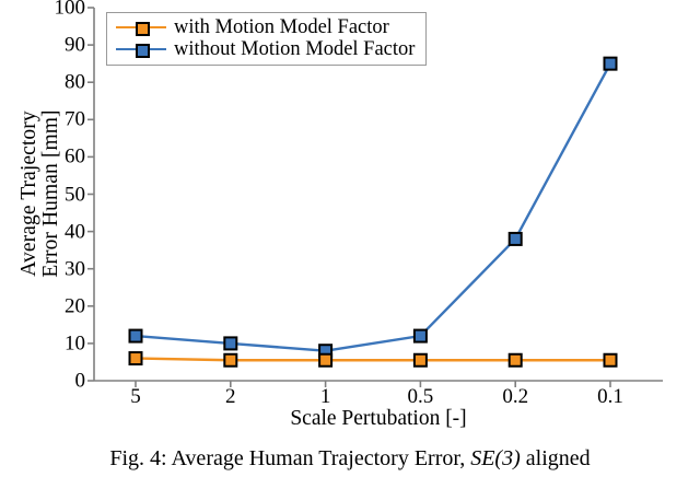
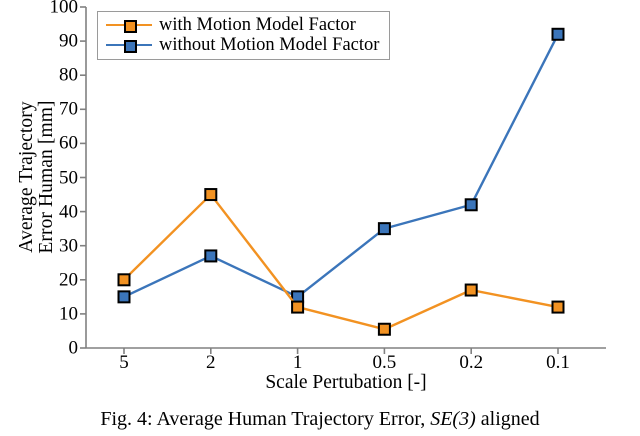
with Motion Model Factor/5: 6 -> 20
without Motion Model Factor/5: 12 -> 15
with Motion Model Factor/2: 6 -> 45
without Motion Model Factor/2: 10 -> 27
with Motion Model Factor/1: 6 -> 12
without Motion Model Factor/1: 8 -> 15
without Motion Model Factor/0.5: 12 -> 35
with Motion Model Factor/0.2: 6 -> 17
without Motion Model Factor/0.2: 38 -> 42
with Motion Model Factor/0.1: 6 -> 12
without Motion Model Factor/0.1: 85 -> 92
